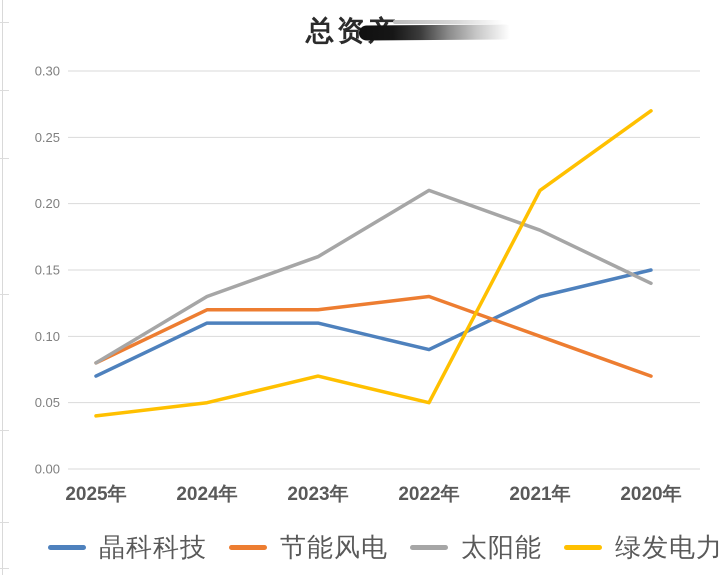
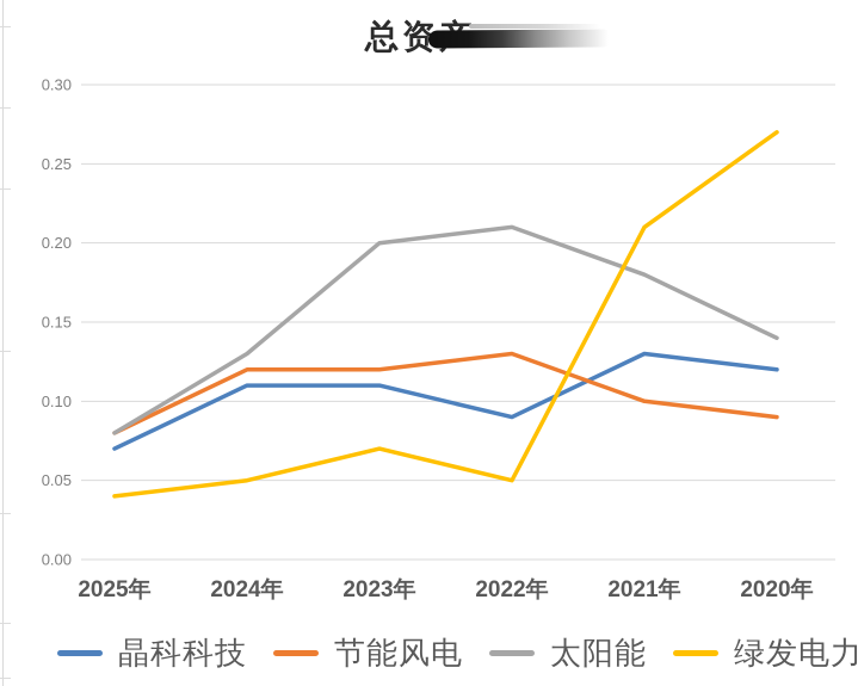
太阳能/2023年: 0.16 -> 0.20
晶科科技/2020年: 0.15 -> 0.12
节能风电/2020年: 0.07 -> 0.09
